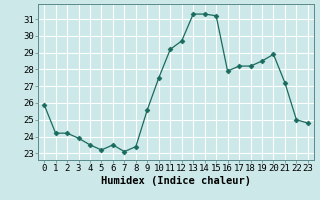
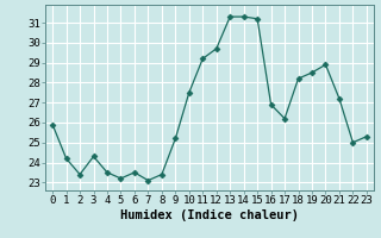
2: 24.2 -> 23.4
3: 23.9 -> 24.3
9: 25.6 -> 25.2
16: 27.9 -> 26.9
17: 28.2 -> 26.2
23: 24.8 -> 25.3
